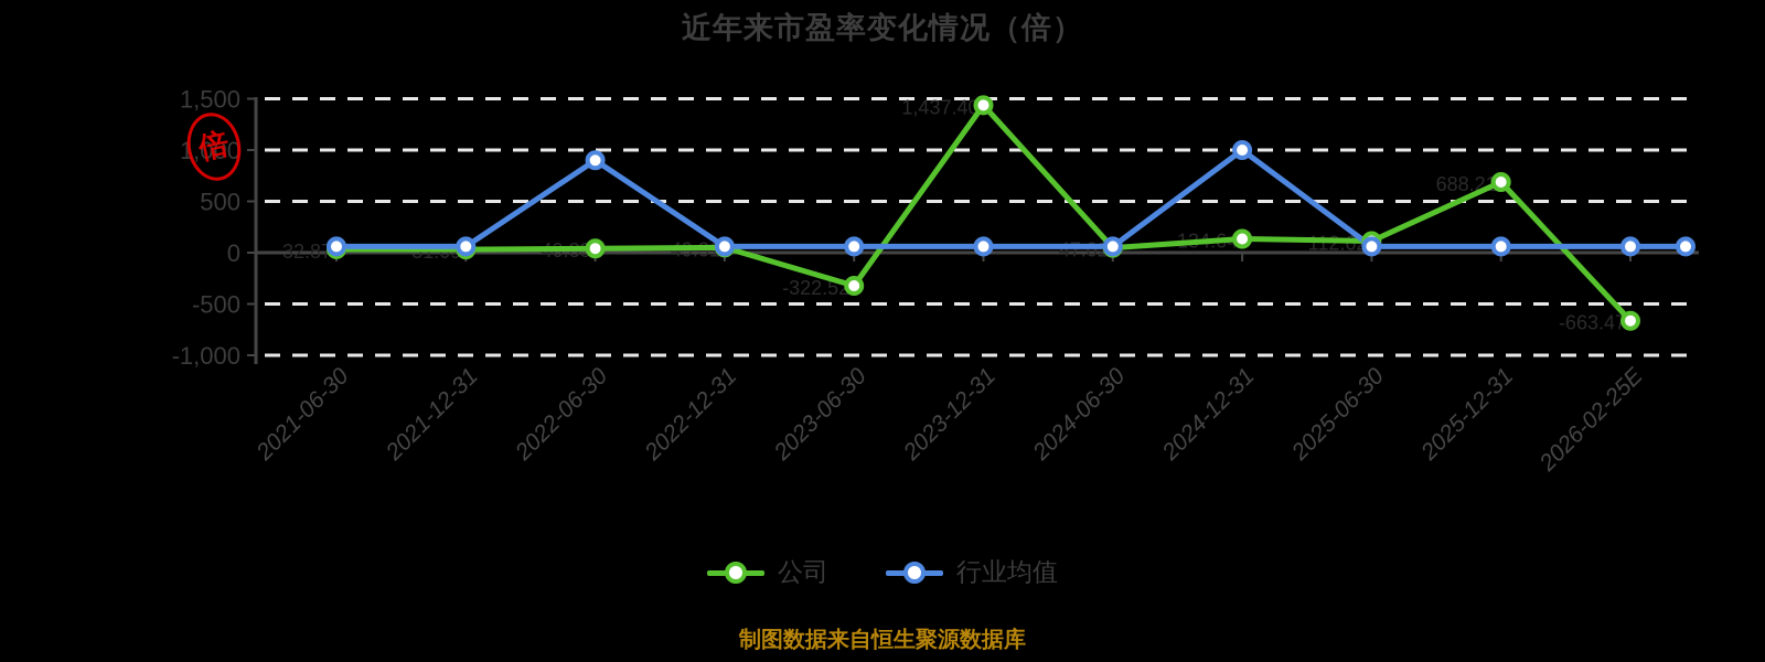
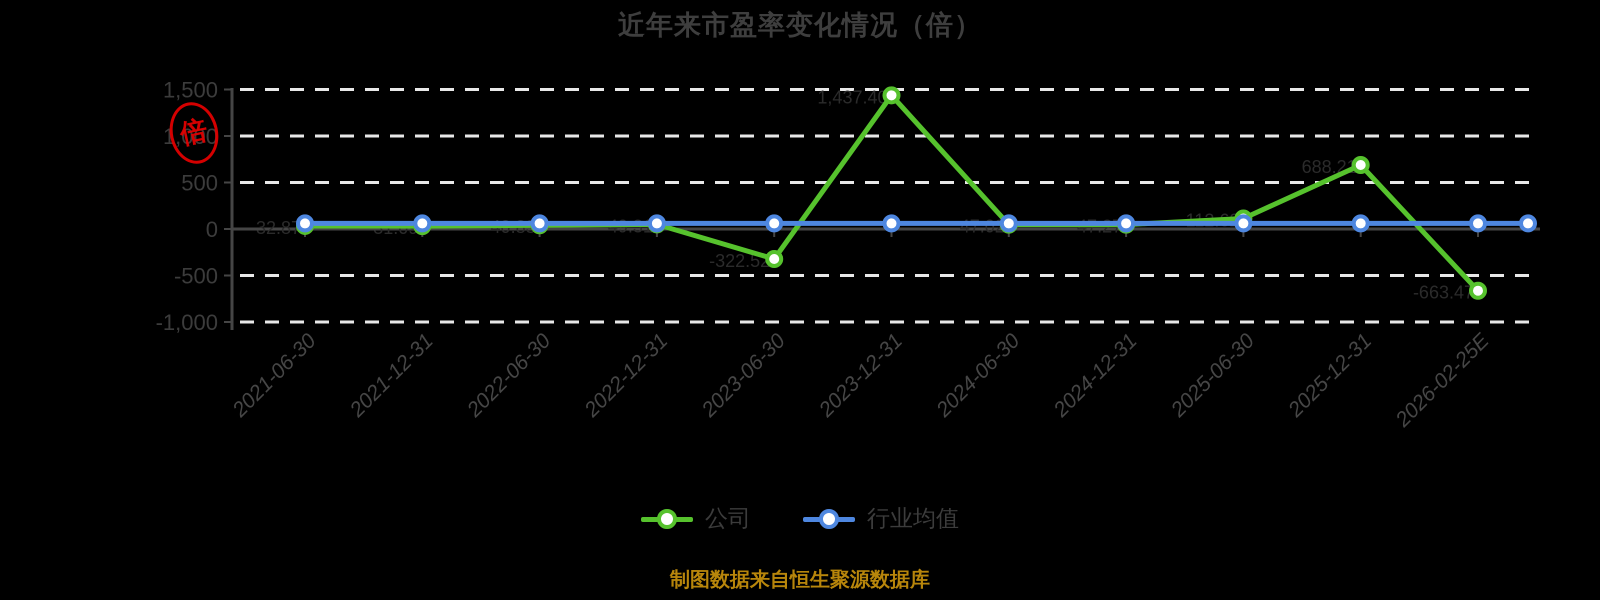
行业均值/2022-06-30: 900 -> 100
公司/2024-12-31: 134.64 -> 47.27
行业均值/2024-12-31: 1000 -> 100
